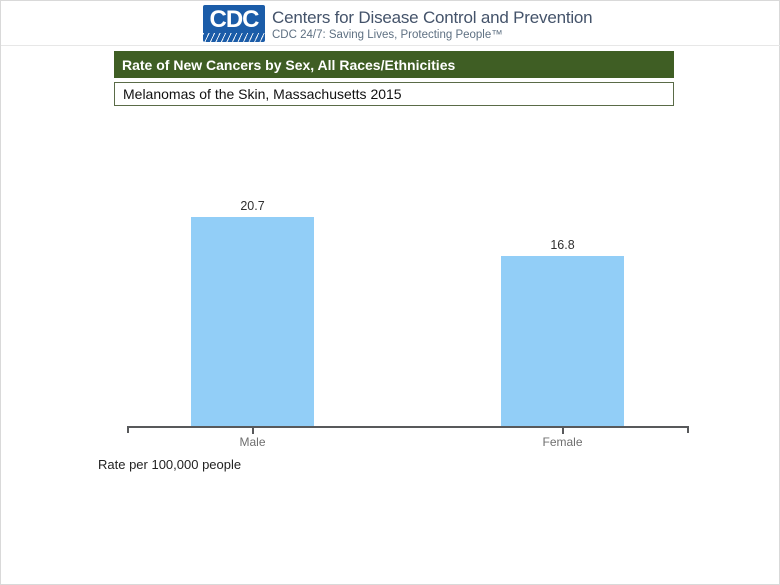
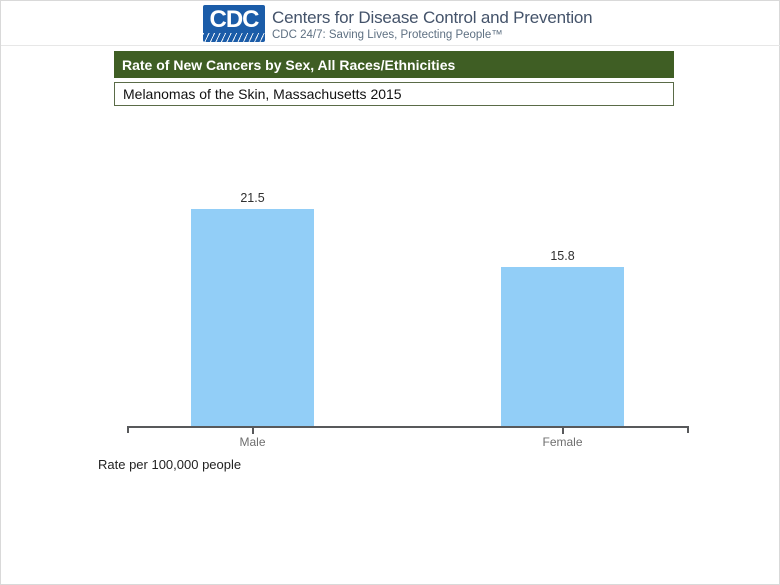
Male: 20.7 -> 21.5
Female: 16.8 -> 15.8
